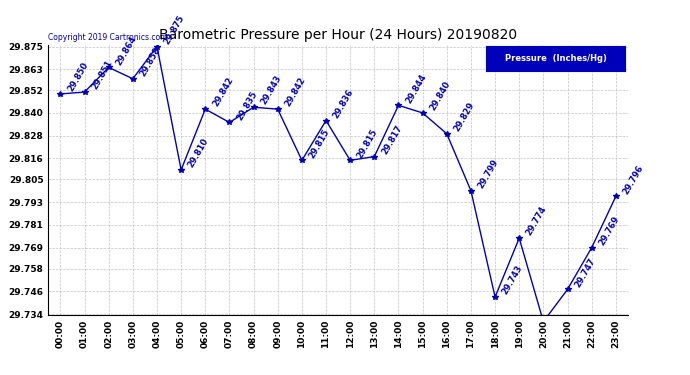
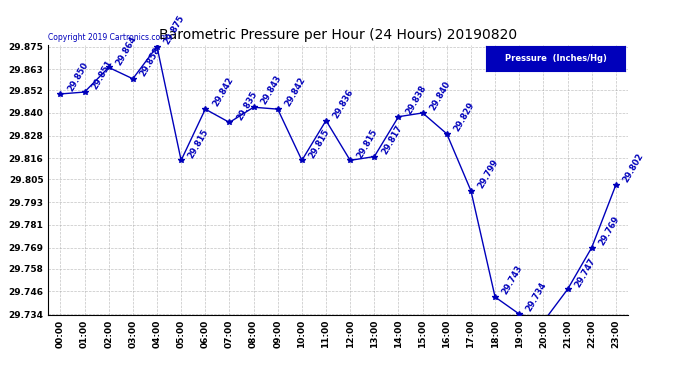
05:00: 29.810 -> 29.815
14:00: 29.844 -> 29.838
19:00: 29.774 -> 29.734
23:00: 29.796 -> 29.802
